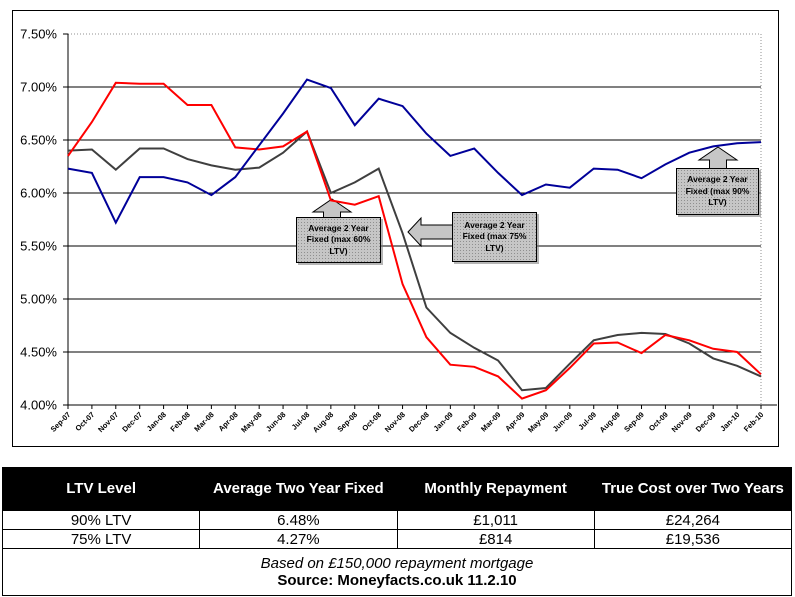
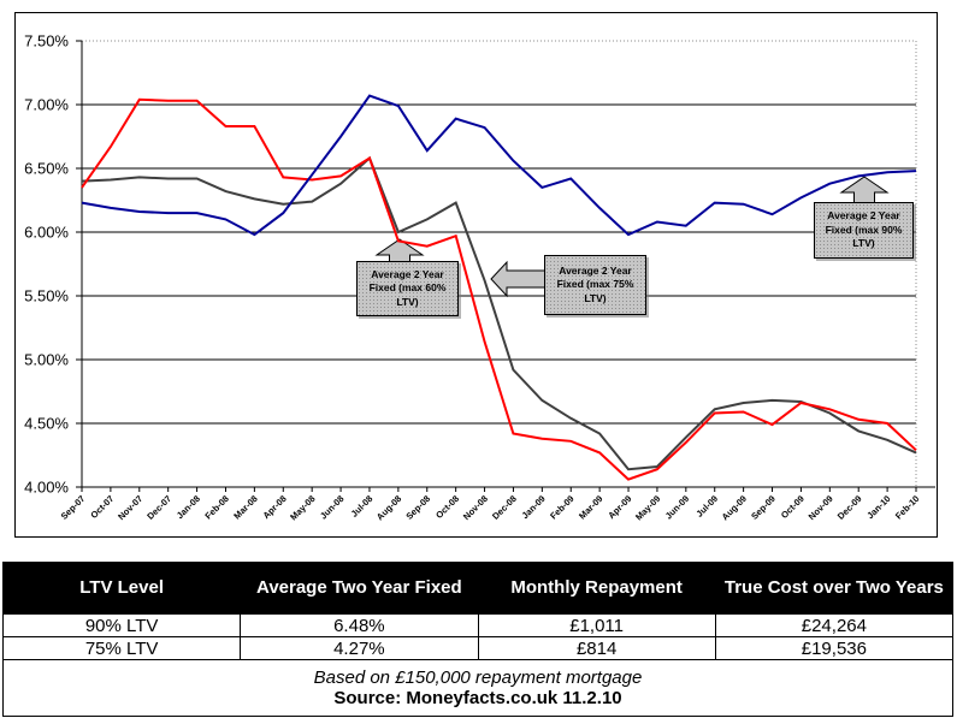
Average 2 Year Fixed (max 75% LTV)/Nov-07: 6.22% -> 6.43%
Average 2 Year Fixed (max 90% LTV)/Nov-07: 5.72% -> 6.16%
Average 2 Year Fixed (max 60% LTV)/Dec-08: 4.64% -> 4.42%
